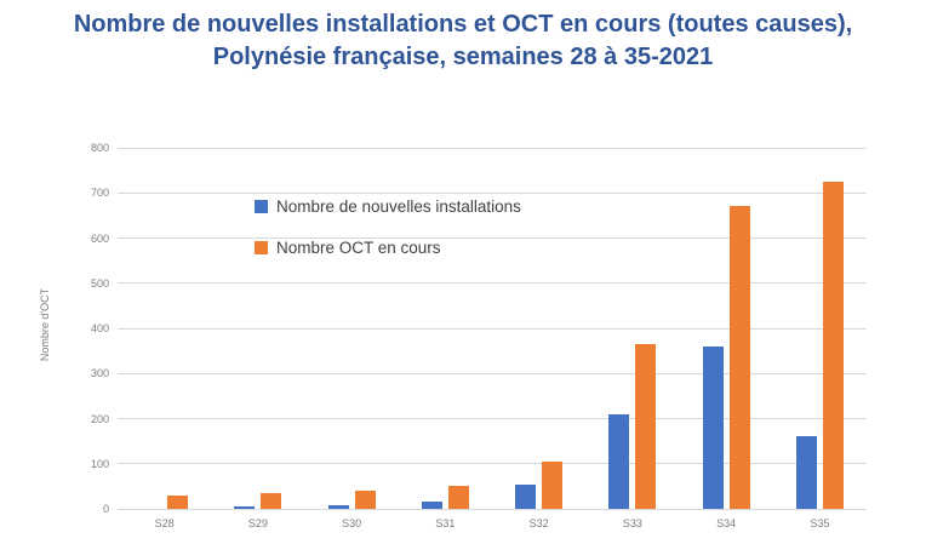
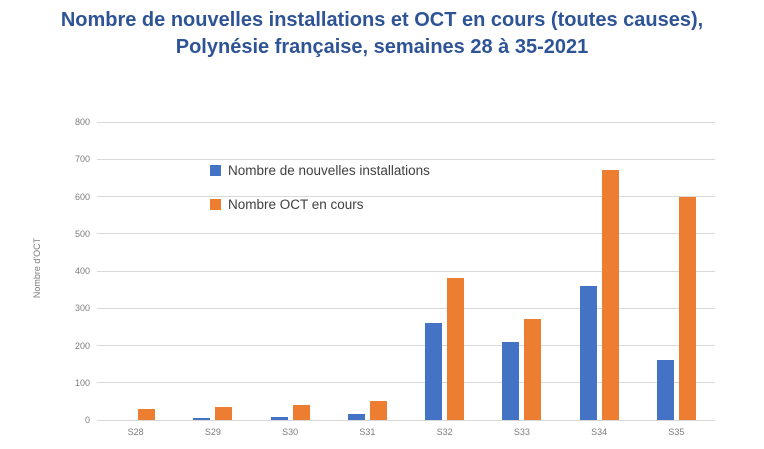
Nombre de nouvelles installations/S32: 60 -> 260
Nombre OCT en cours/S32: 100 -> 380
Nombre OCT en cours/S33: 360 -> 270
Nombre OCT en cours/S35: 720 -> 600
